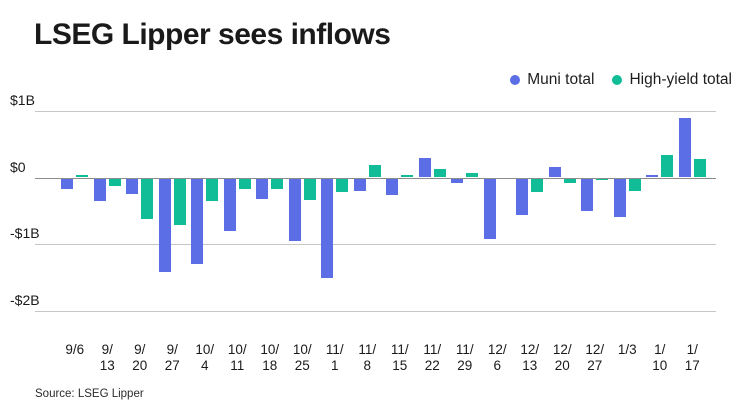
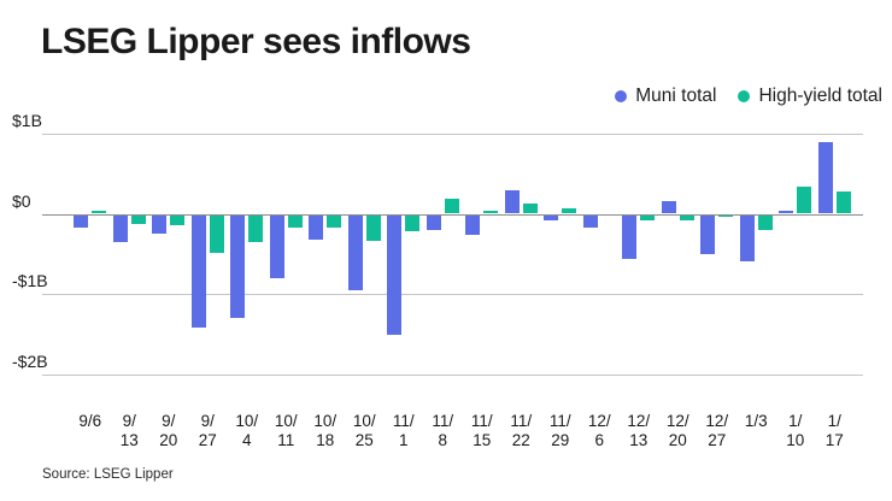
High-yield total/9/20: -$0.6B -> -$0.1B
High-yield total/9/27: -$0.7B -> -$0.5B
Muni total/12/6: -$0.9B -> -$0.2B
High-yield total/12/13: -$0.2B -> -$0.1B
